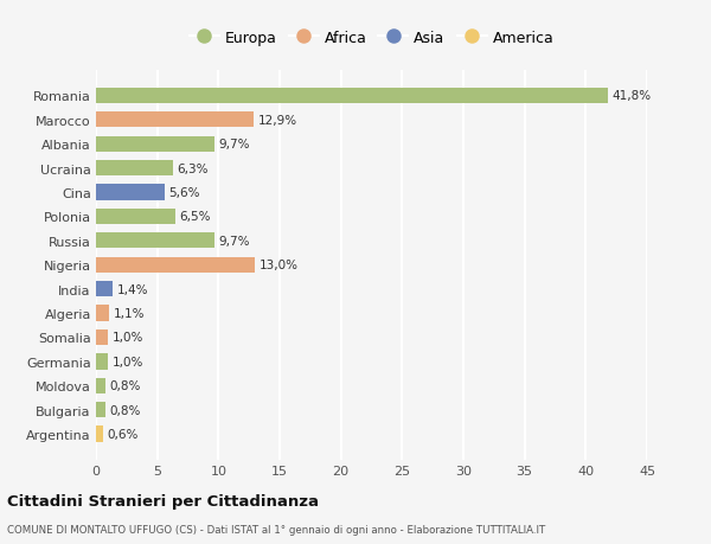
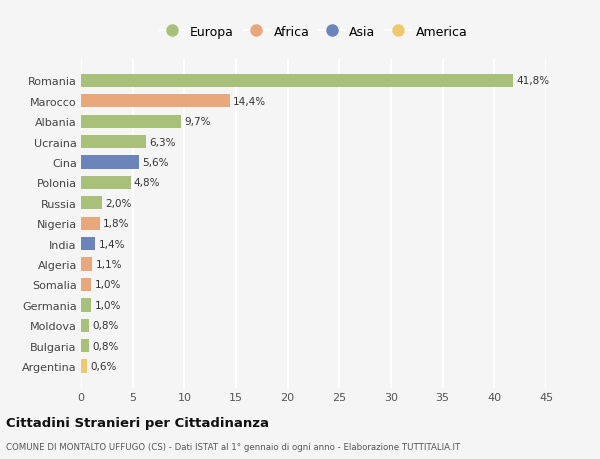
Marocco: 12,9% -> 14,4%
Polonia: 6,5% -> 4,8%
Russia: 9,7% -> 2,0%
Nigeria: 13,0% -> 1,8%
